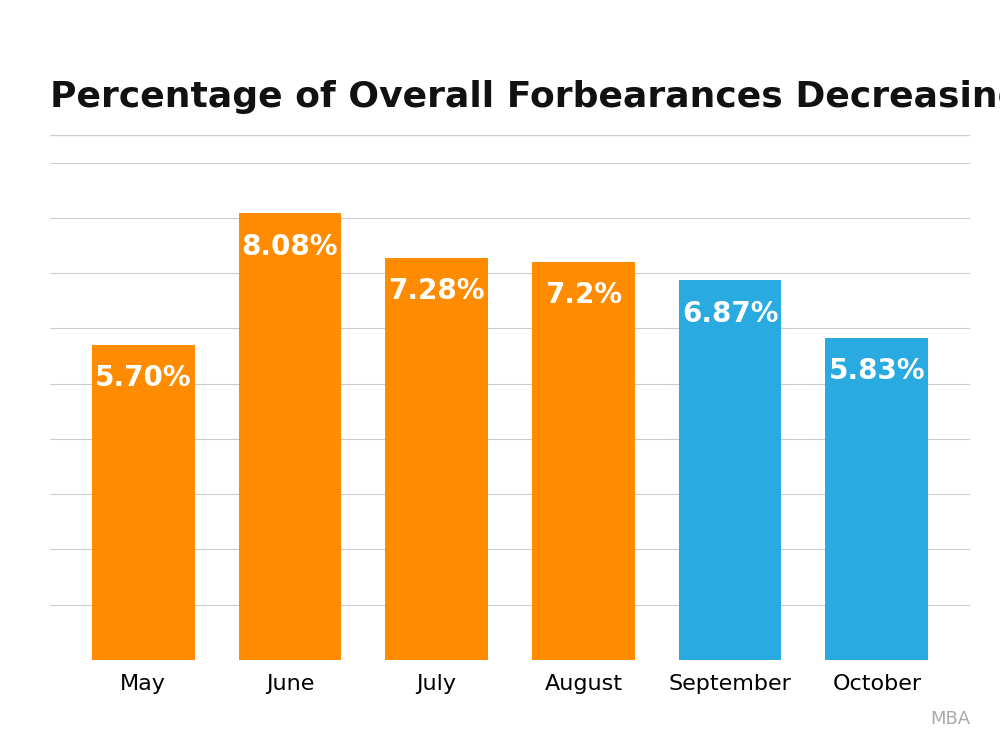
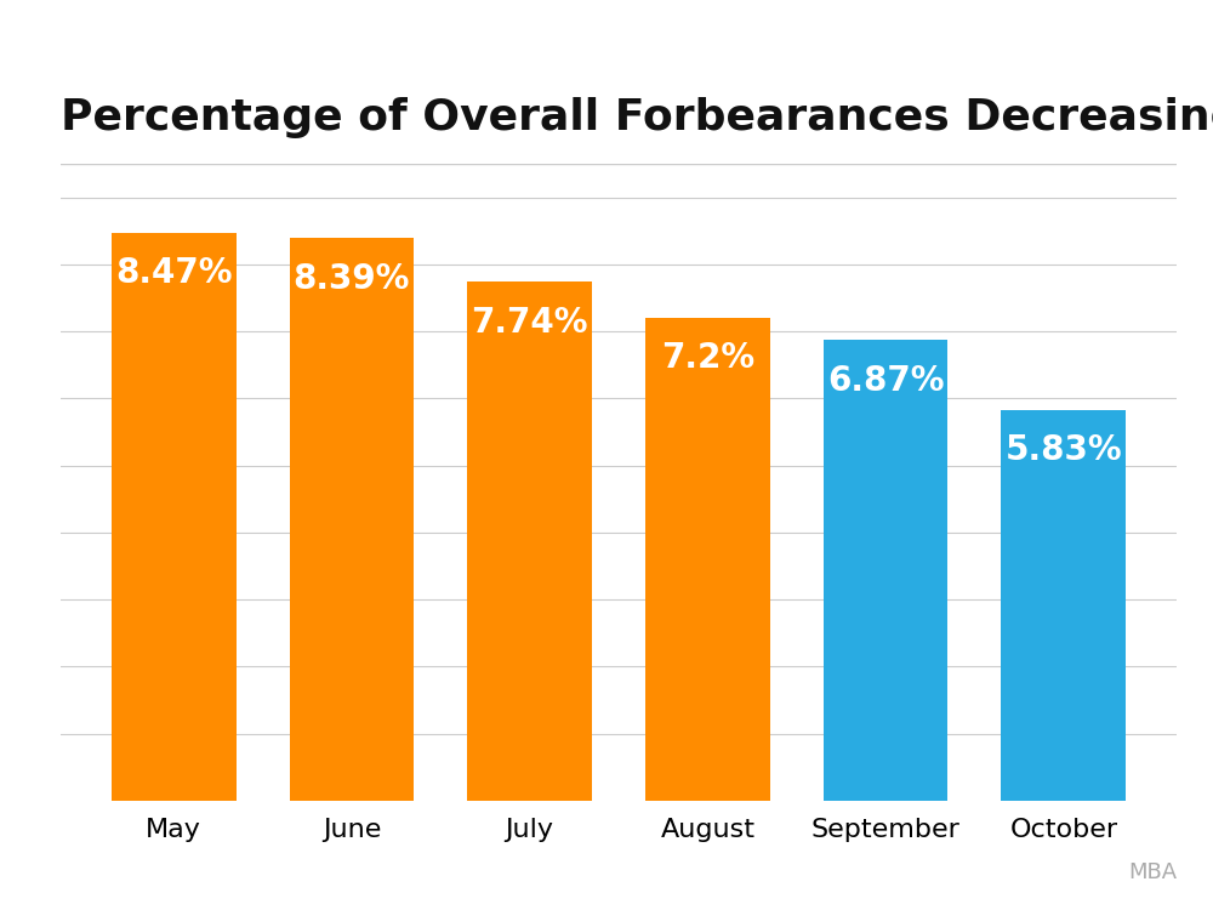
May: 5.70% -> 8.47%
June: 8.08% -> 8.39%
July: 7.28% -> 7.74%
